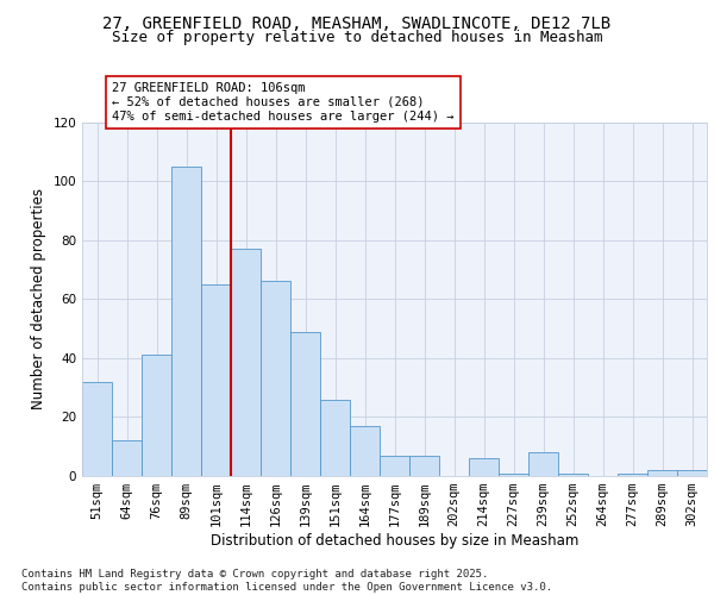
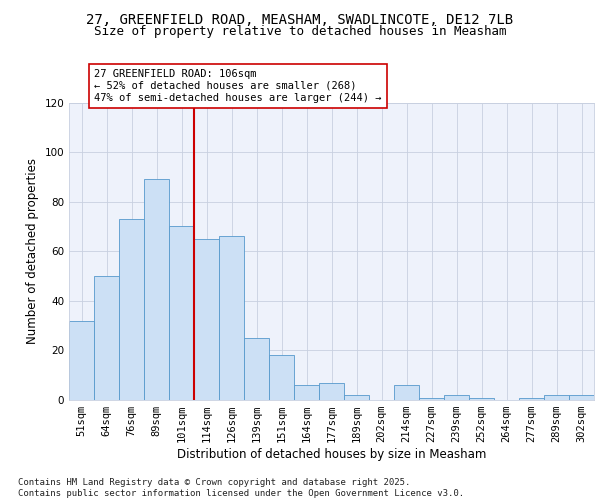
64sqm: 12 -> 50
76sqm: 41 -> 73
89sqm: 105 -> 89
101sqm: 65 -> 70
114sqm: 77 -> 65
139sqm: 49 -> 25
151sqm: 26 -> 18
164sqm: 17 -> 6
189sqm: 7 -> 2
239sqm: 8 -> 2
